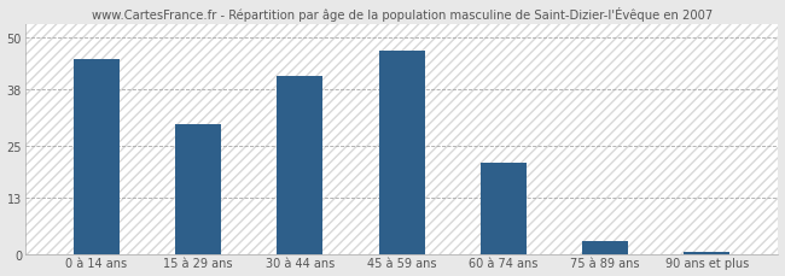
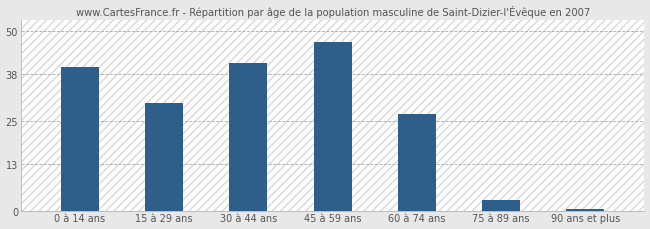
0 à 14 ans: 45.0 -> 40.0
60 à 74 ans: 21.0 -> 27.0
